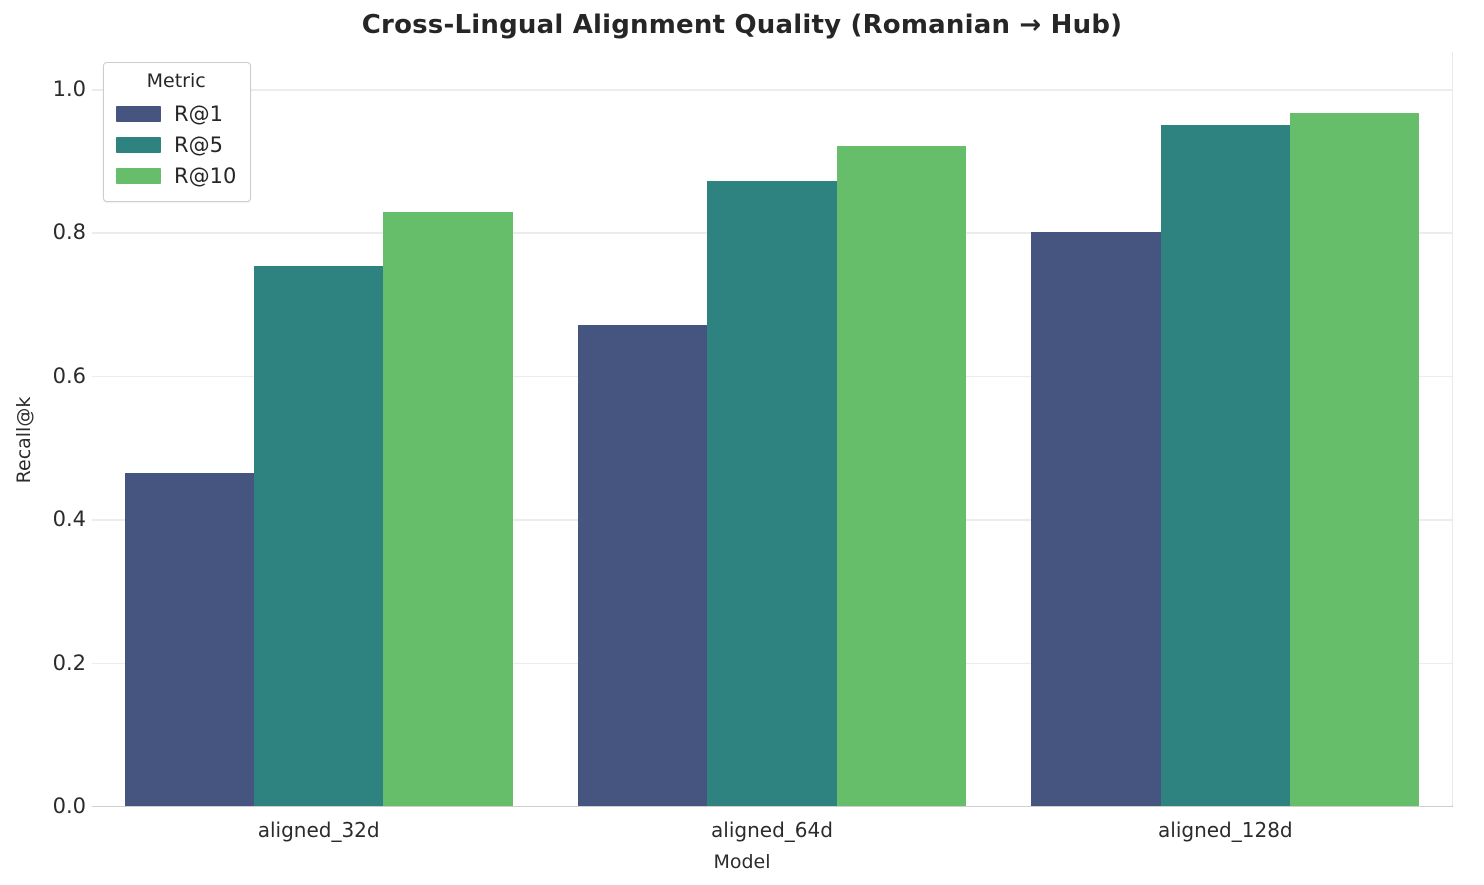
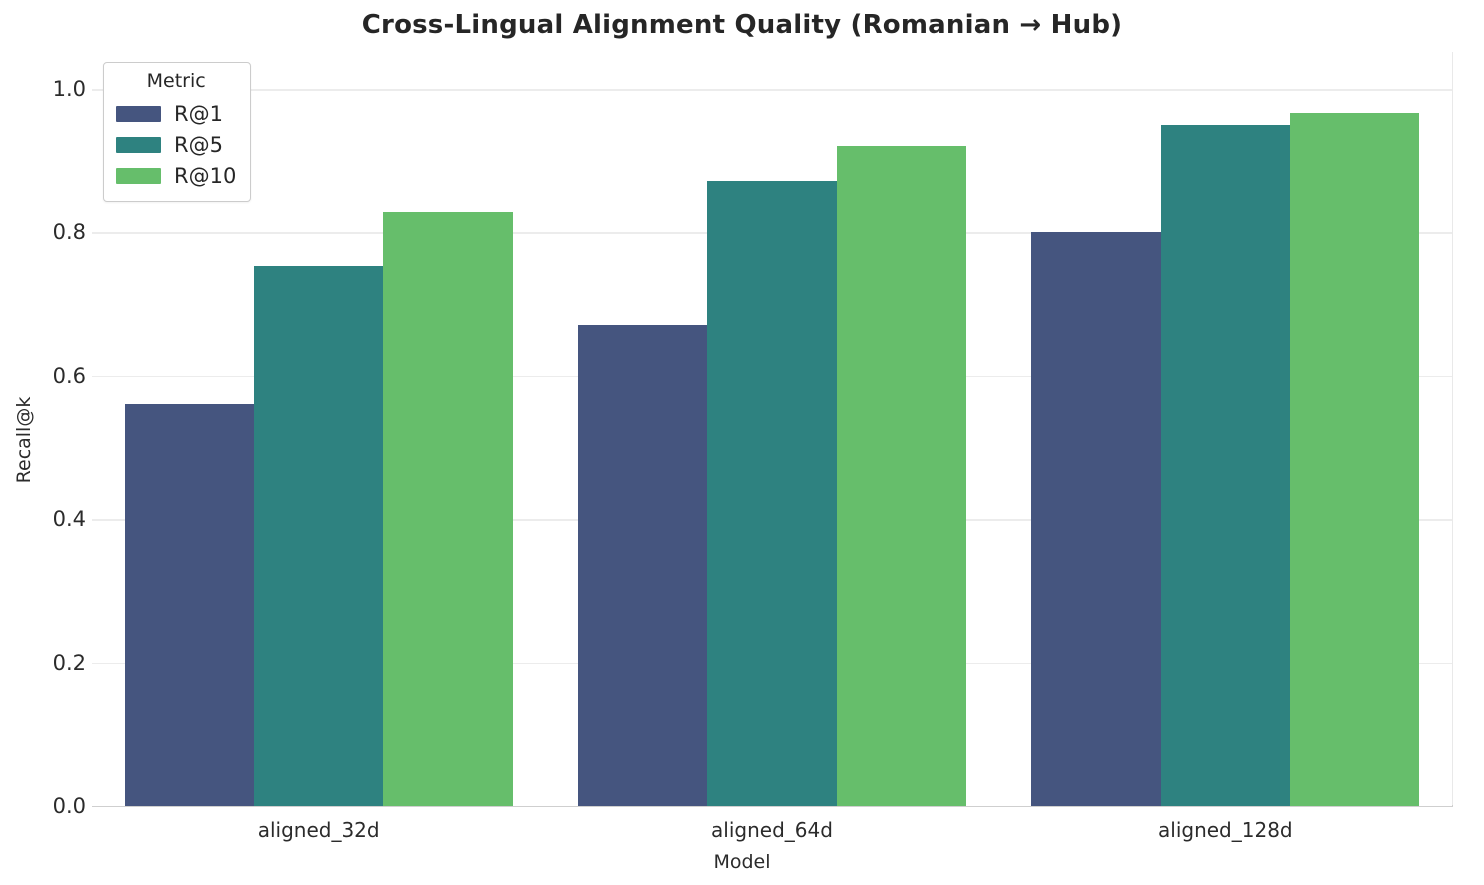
R@1/aligned_32d: 0.47 -> 0.56
